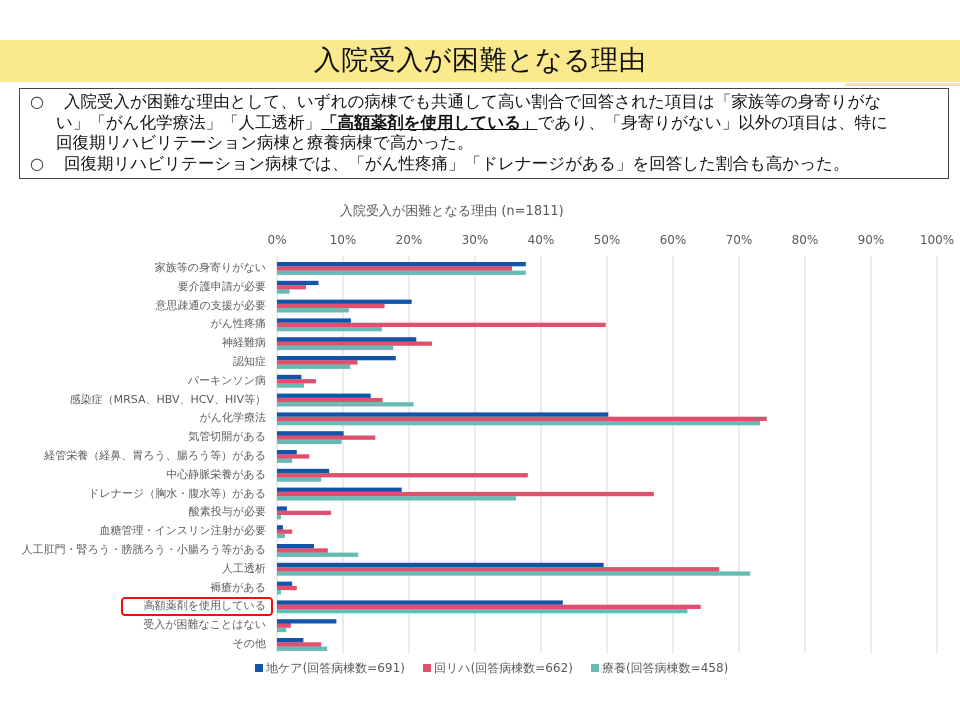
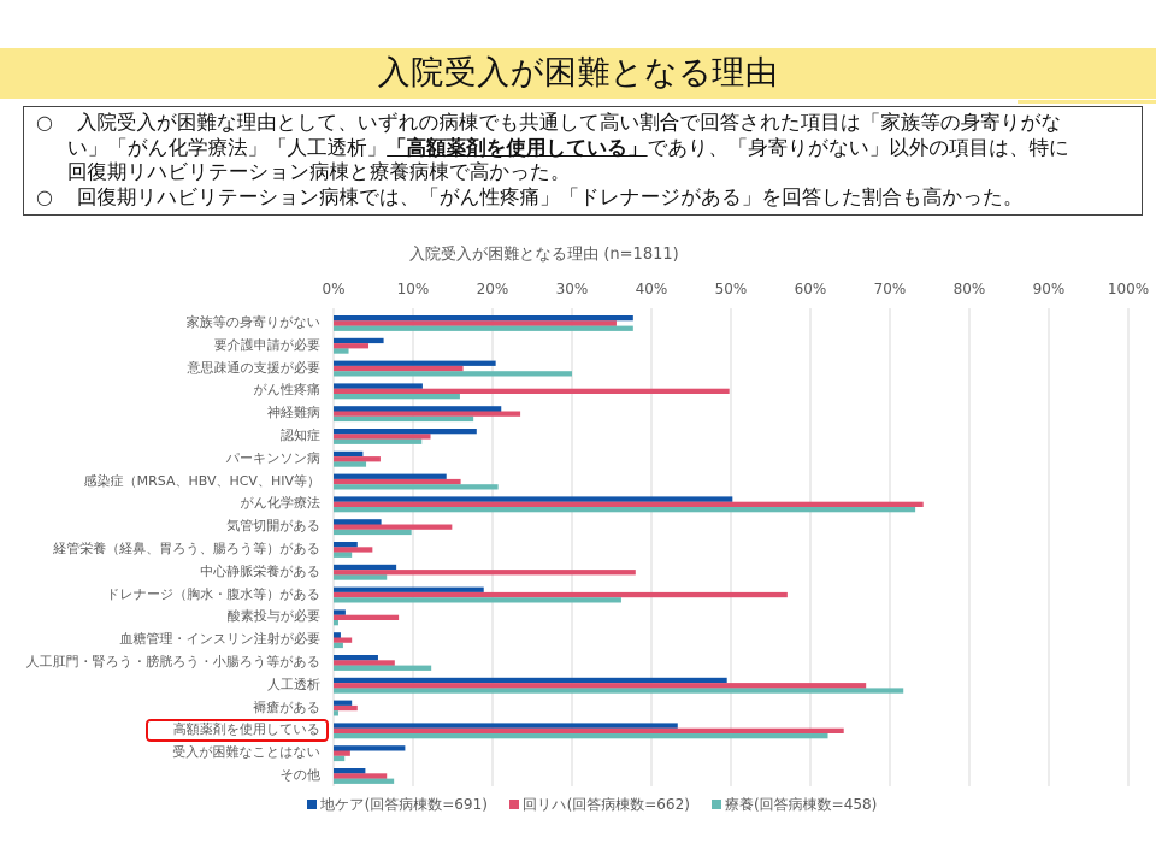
療養(回答病棟数=458)/意思疎通の支援が必要: 11% -> 30%
地ケア(回答病棟数=691)/気管切開がある: 10% -> 6%
